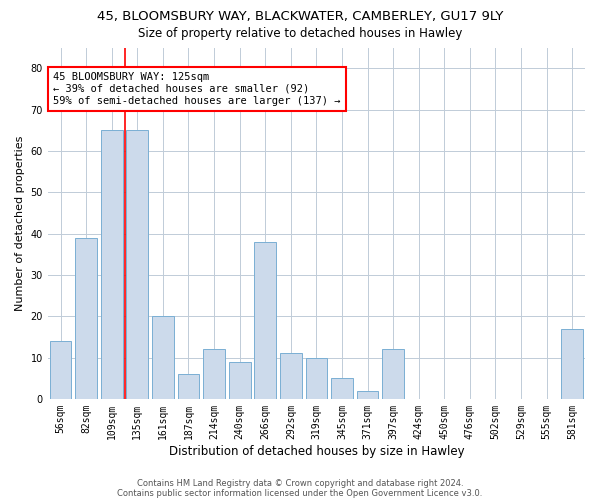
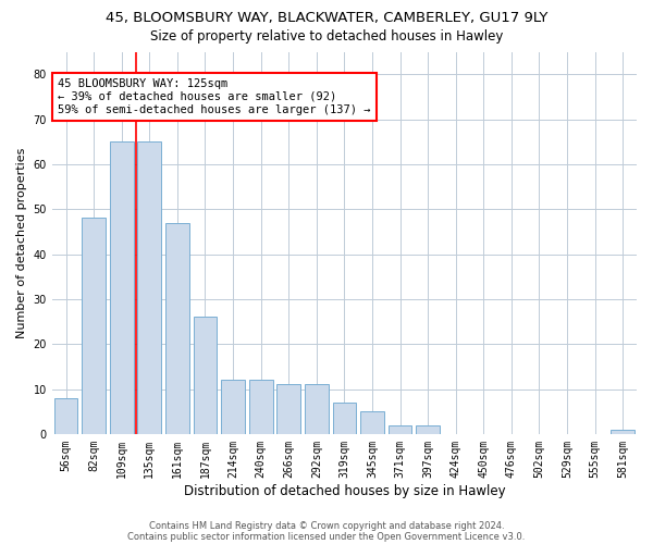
56sqm: 14 -> 8
82sqm: 39 -> 48
161sqm: 20 -> 47
187sqm: 6 -> 26
240sqm: 9 -> 12
266sqm: 38 -> 11
319sqm: 10 -> 7
397sqm: 12 -> 2
581sqm: 17 -> 1
